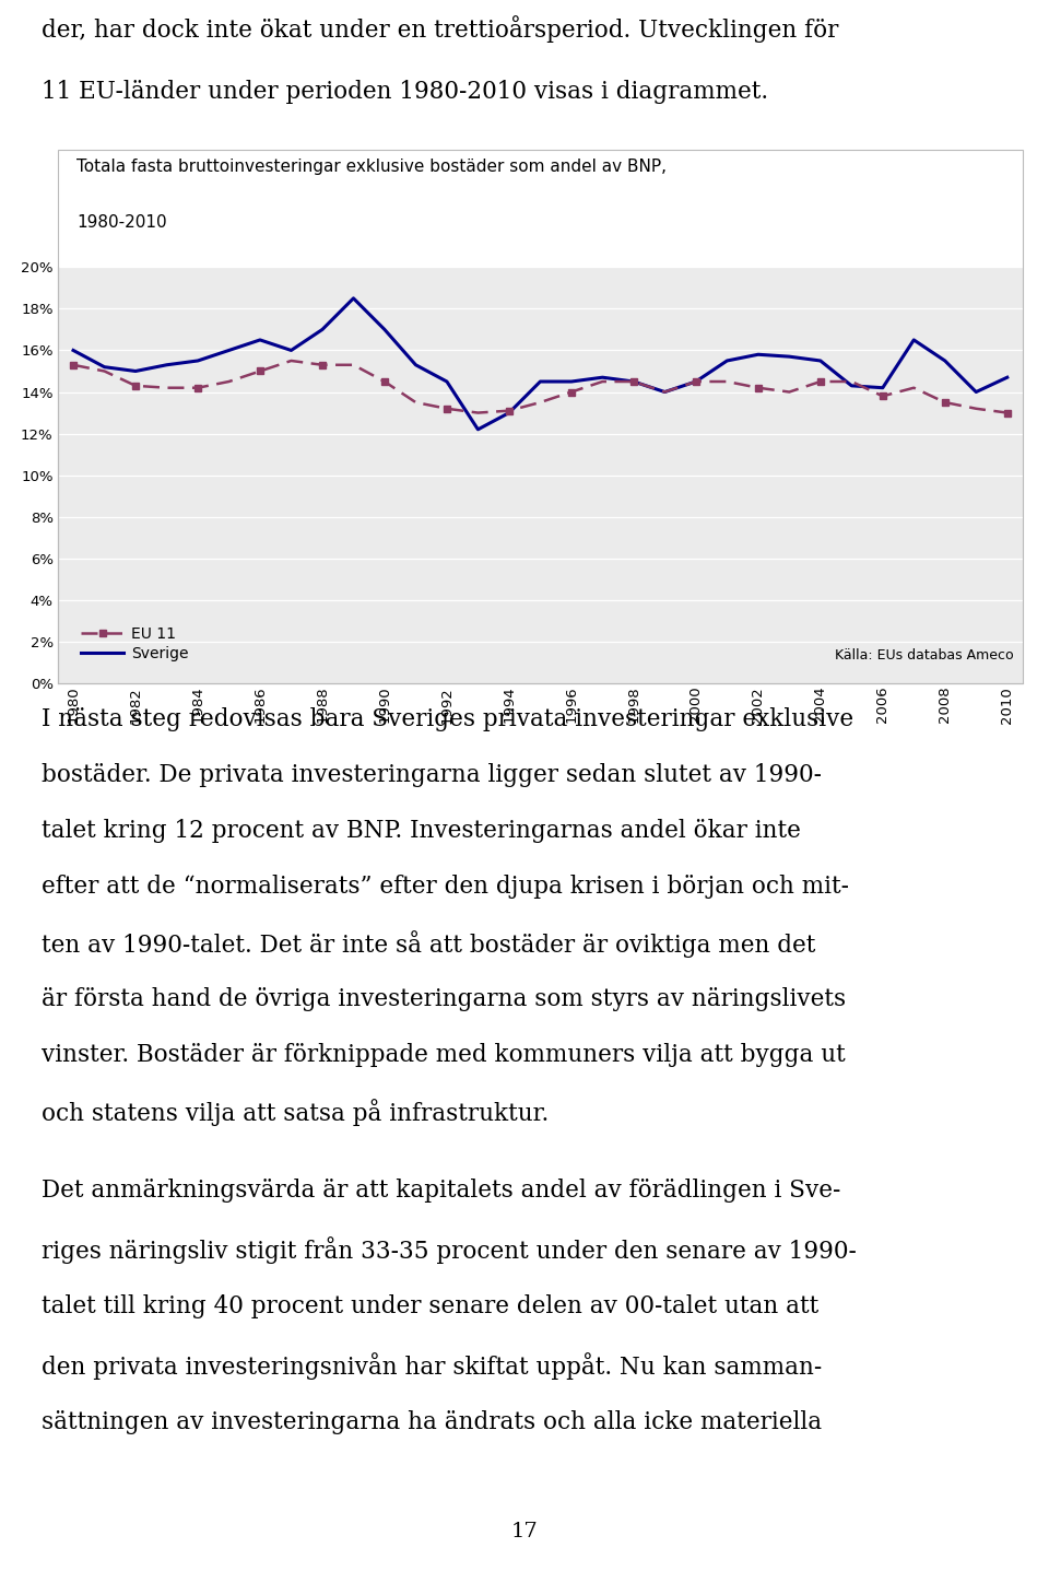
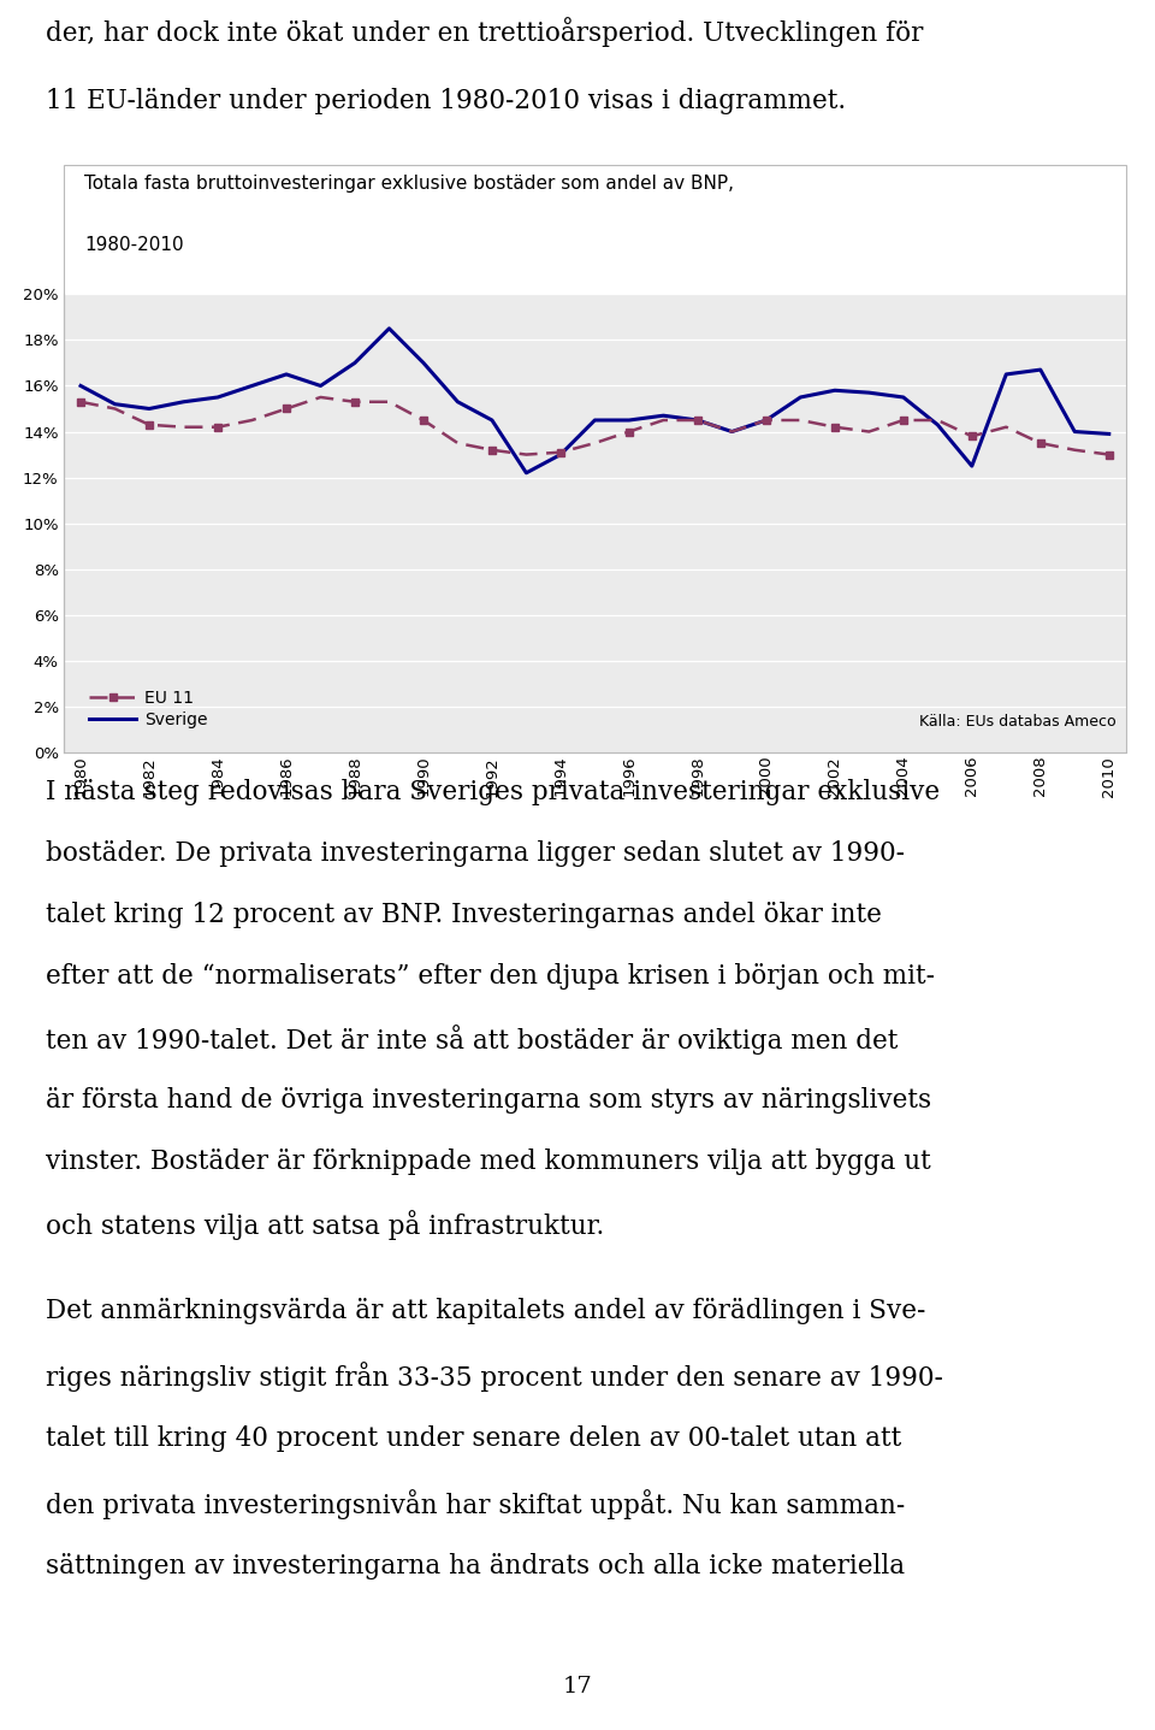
Sverige/2006: 14.2% -> 12.5%
Sverige/2008: 15.5% -> 16.7%
Sverige/2010: 14.7% -> 13.9%
